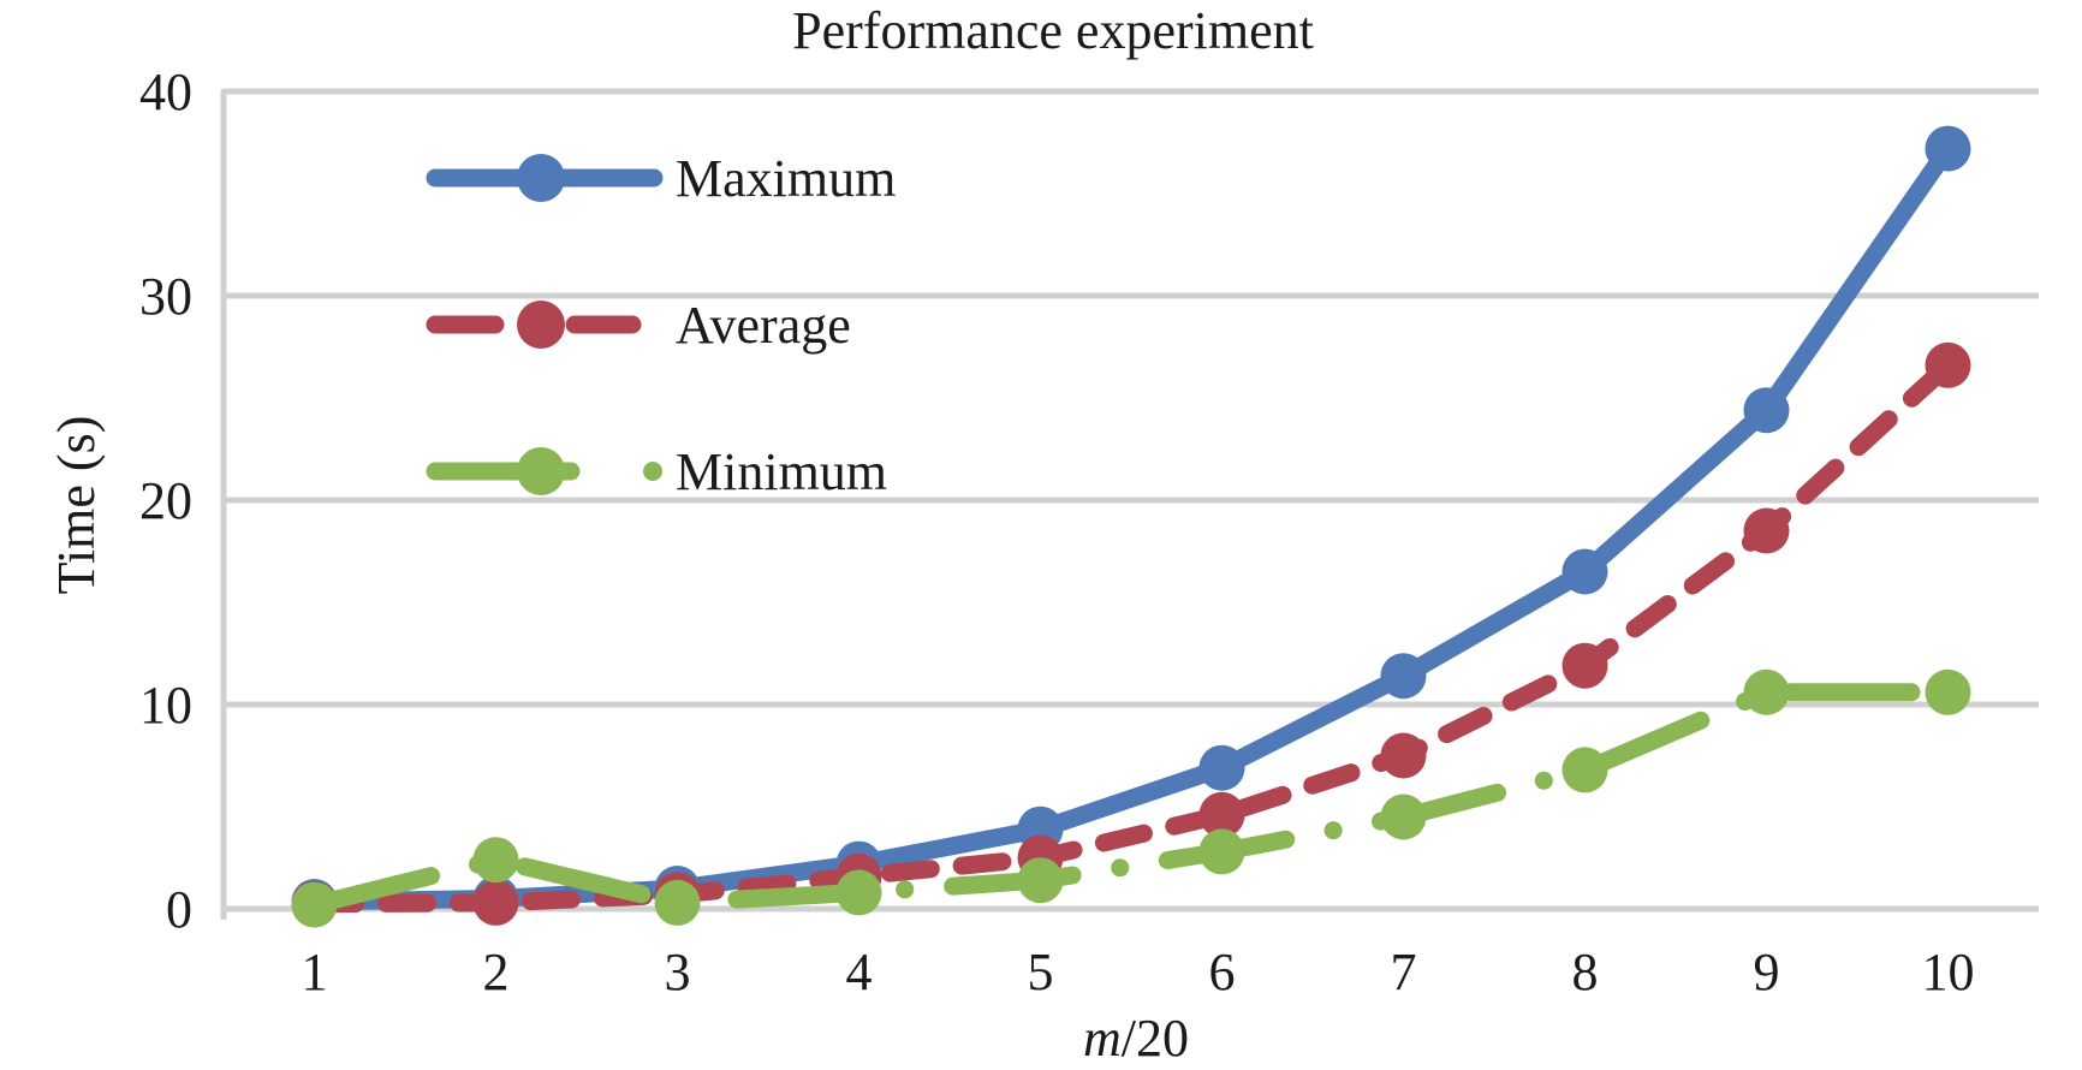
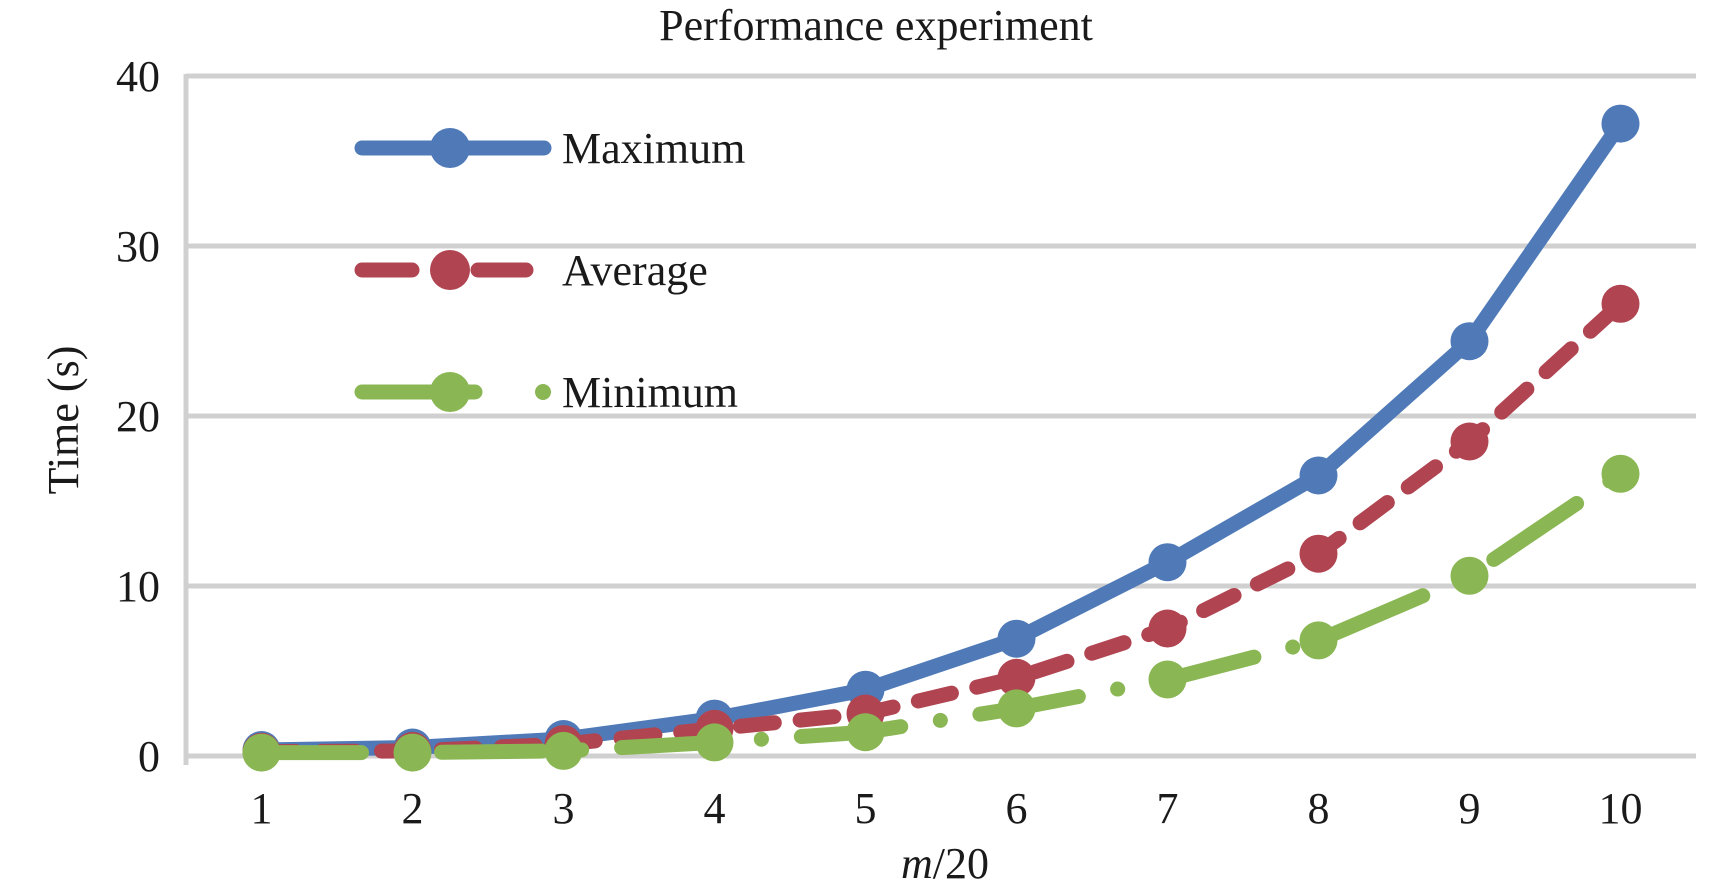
Minimum/2: 2.4 -> 0.2
Minimum/10: 10.6 -> 16.6
